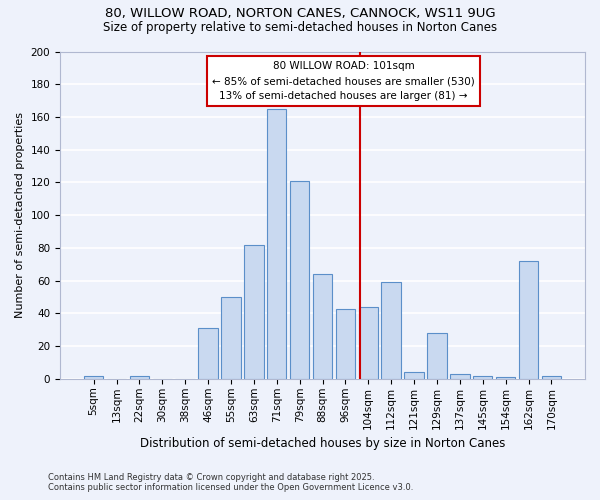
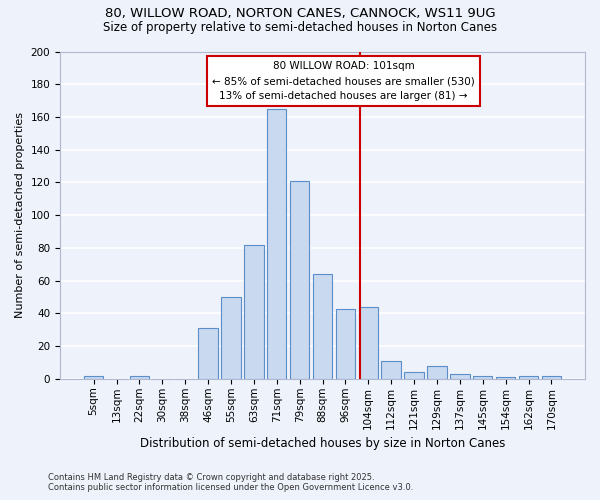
112sqm: 59 -> 11
129sqm: 28 -> 8
162sqm: 72 -> 2
